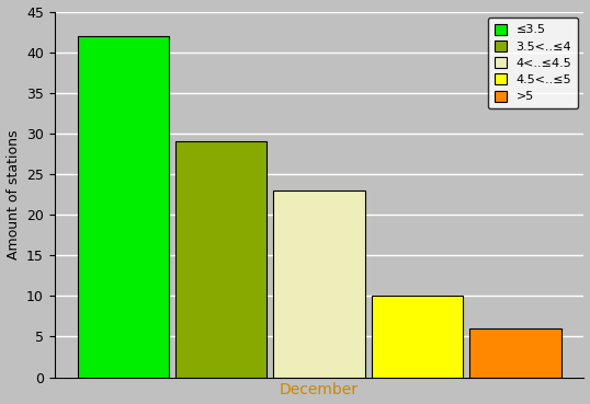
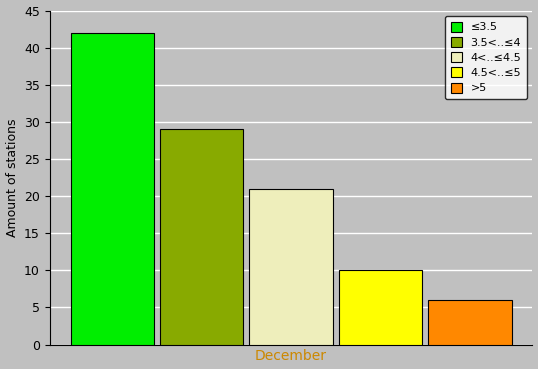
December: 23 -> 21
